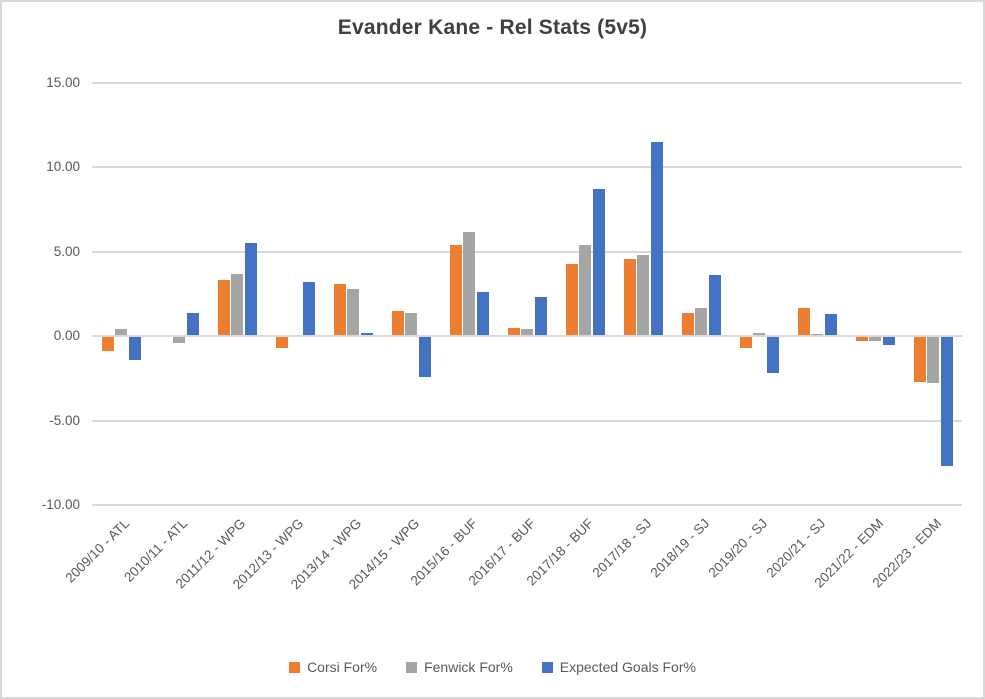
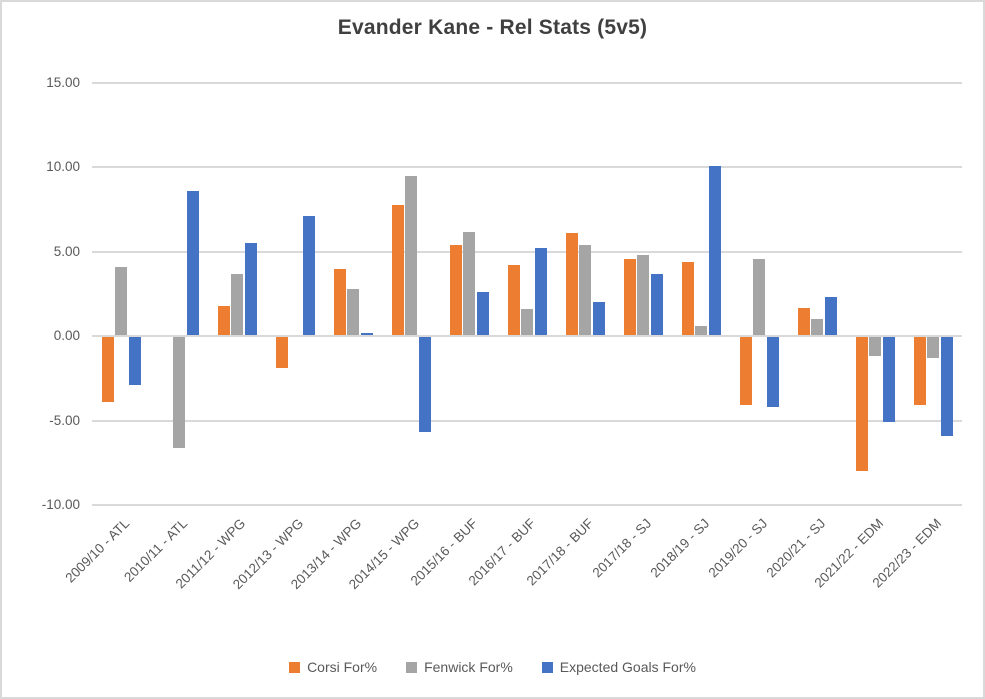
Corsi For%/2009/10 - ATL: -0.9 -> -3.9
Fenwick For%/2009/10 - ATL: 0.4 -> 4.1
Expected Goals For%/2009/10 - ATL: -1.4 -> -2.9
Fenwick For%/2010/11 - ATL: -0.4 -> -6.6
Expected Goals For%/2010/11 - ATL: 1.4 -> 8.6
Corsi For%/2011/12 - WPG: 3.3 -> 1.8
Corsi For%/2012/13 - WPG: -0.7 -> -1.9
Expected Goals For%/2012/13 - WPG: 3.2 -> 7.1
Corsi For%/2013/14 - WPG: 3.1 -> 4.0
Corsi For%/2014/15 - WPG: 1.5 -> 7.8
Fenwick For%/2014/15 - WPG: 1.4 -> 9.5
Expected Goals For%/2014/15 - WPG: -2.4 -> -5.7
Corsi For%/2016/17 - BUF: 0.5 -> 4.2
Fenwick For%/2016/17 - BUF: 0.4 -> 1.6
Expected Goals For%/2016/17 - BUF: 2.3 -> 5.2
Corsi For%/2017/18 - BUF: 4.3 -> 6.1
Expected Goals For%/2017/18 - BUF: 8.7 -> 2.0
Expected Goals For%/2017/18 - SJ: 11.5 -> 3.7
Corsi For%/2018/19 - SJ: 1.4 -> 4.4
Fenwick For%/2018/19 - SJ: 1.7 -> 0.6
Expected Goals For%/2018/19 - SJ: 3.6 -> 10.1
Corsi For%/2019/20 - SJ: -0.7 -> -4.1
Fenwick For%/2019/20 - SJ: 0.2 -> 4.6
Expected Goals For%/2019/20 - SJ: -2.2 -> -4.2
Fenwick For%/2020/21 - SJ: 0.1 -> 1.0
Expected Goals For%/2020/21 - SJ: 1.3 -> 2.3
Corsi For%/2021/22 - EDM: -0.3 -> -8.0
Fenwick For%/2021/22 - EDM: -0.3 -> -1.2
Expected Goals For%/2021/22 - EDM: -0.5 -> -5.1
Corsi For%/2022/23 - EDM: -2.7 -> -4.1
Fenwick For%/2022/23 - EDM: -2.8 -> -1.3
Expected Goals For%/2022/23 - EDM: -7.7 -> -5.9
